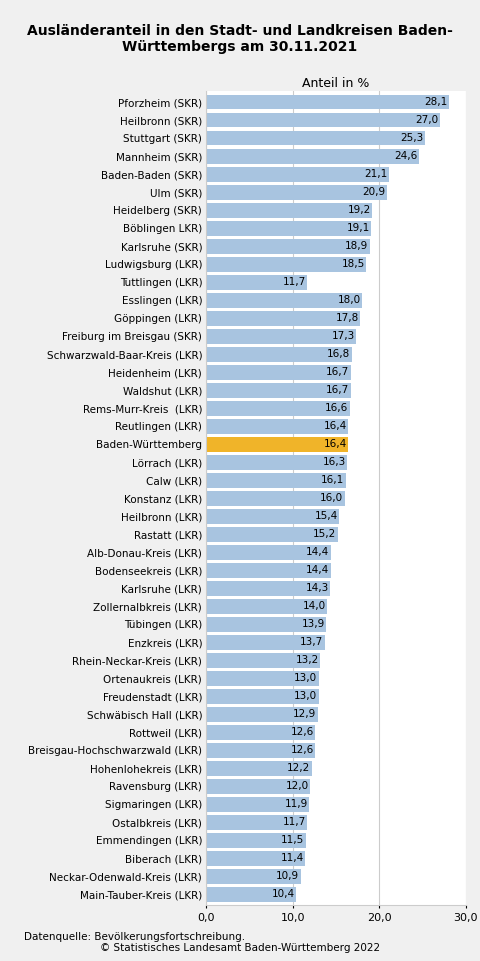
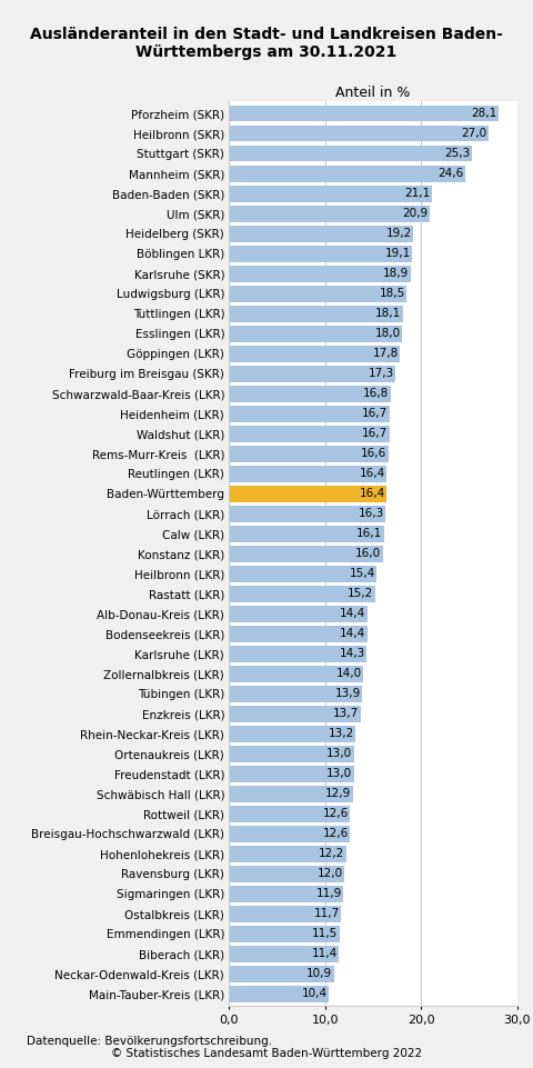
Tuttlingen (LKR): 11,7 -> 18,1
